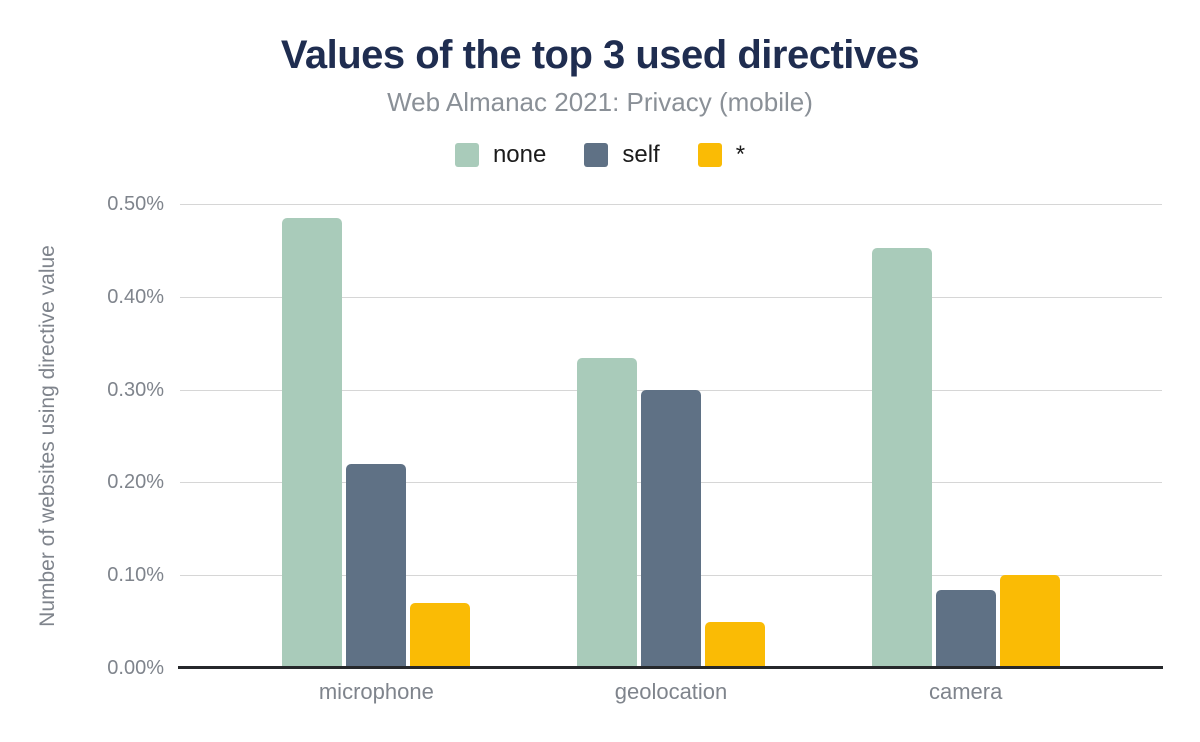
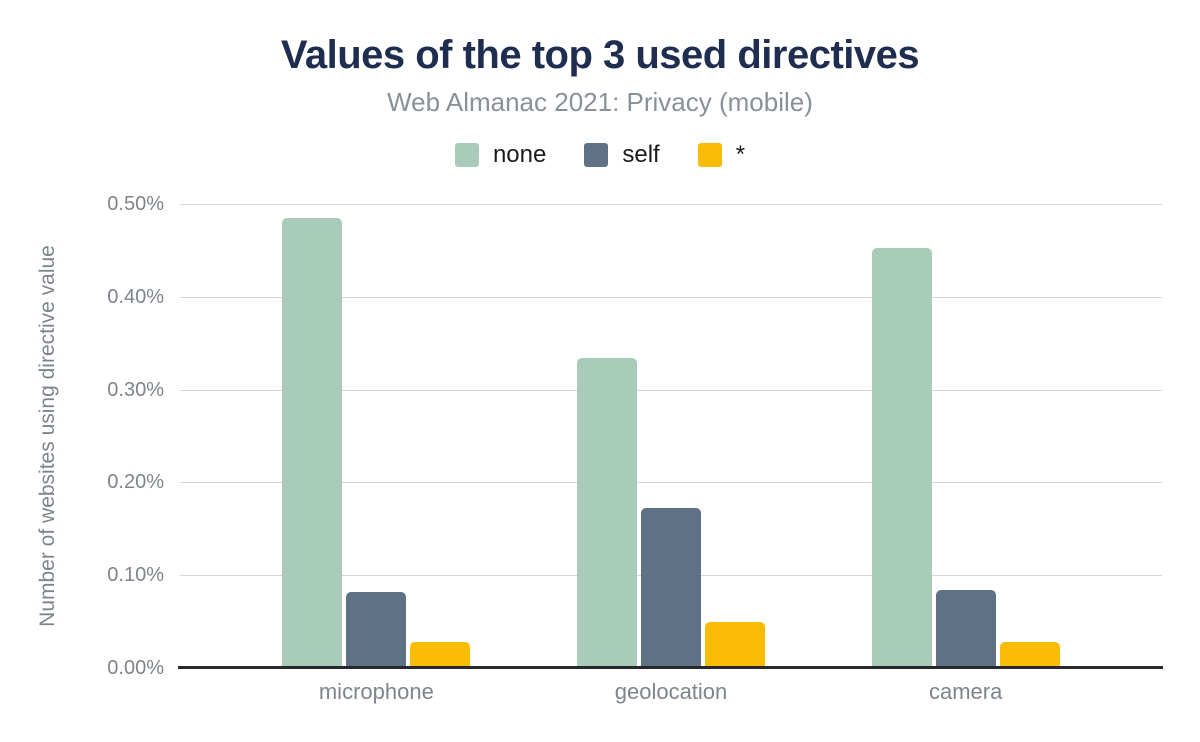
self/microphone: 0.22% -> 0.08%
*/microphone: 0.07% -> 0.03%
self/geolocation: 0.30% -> 0.17%
*/camera: 0.10% -> 0.03%
